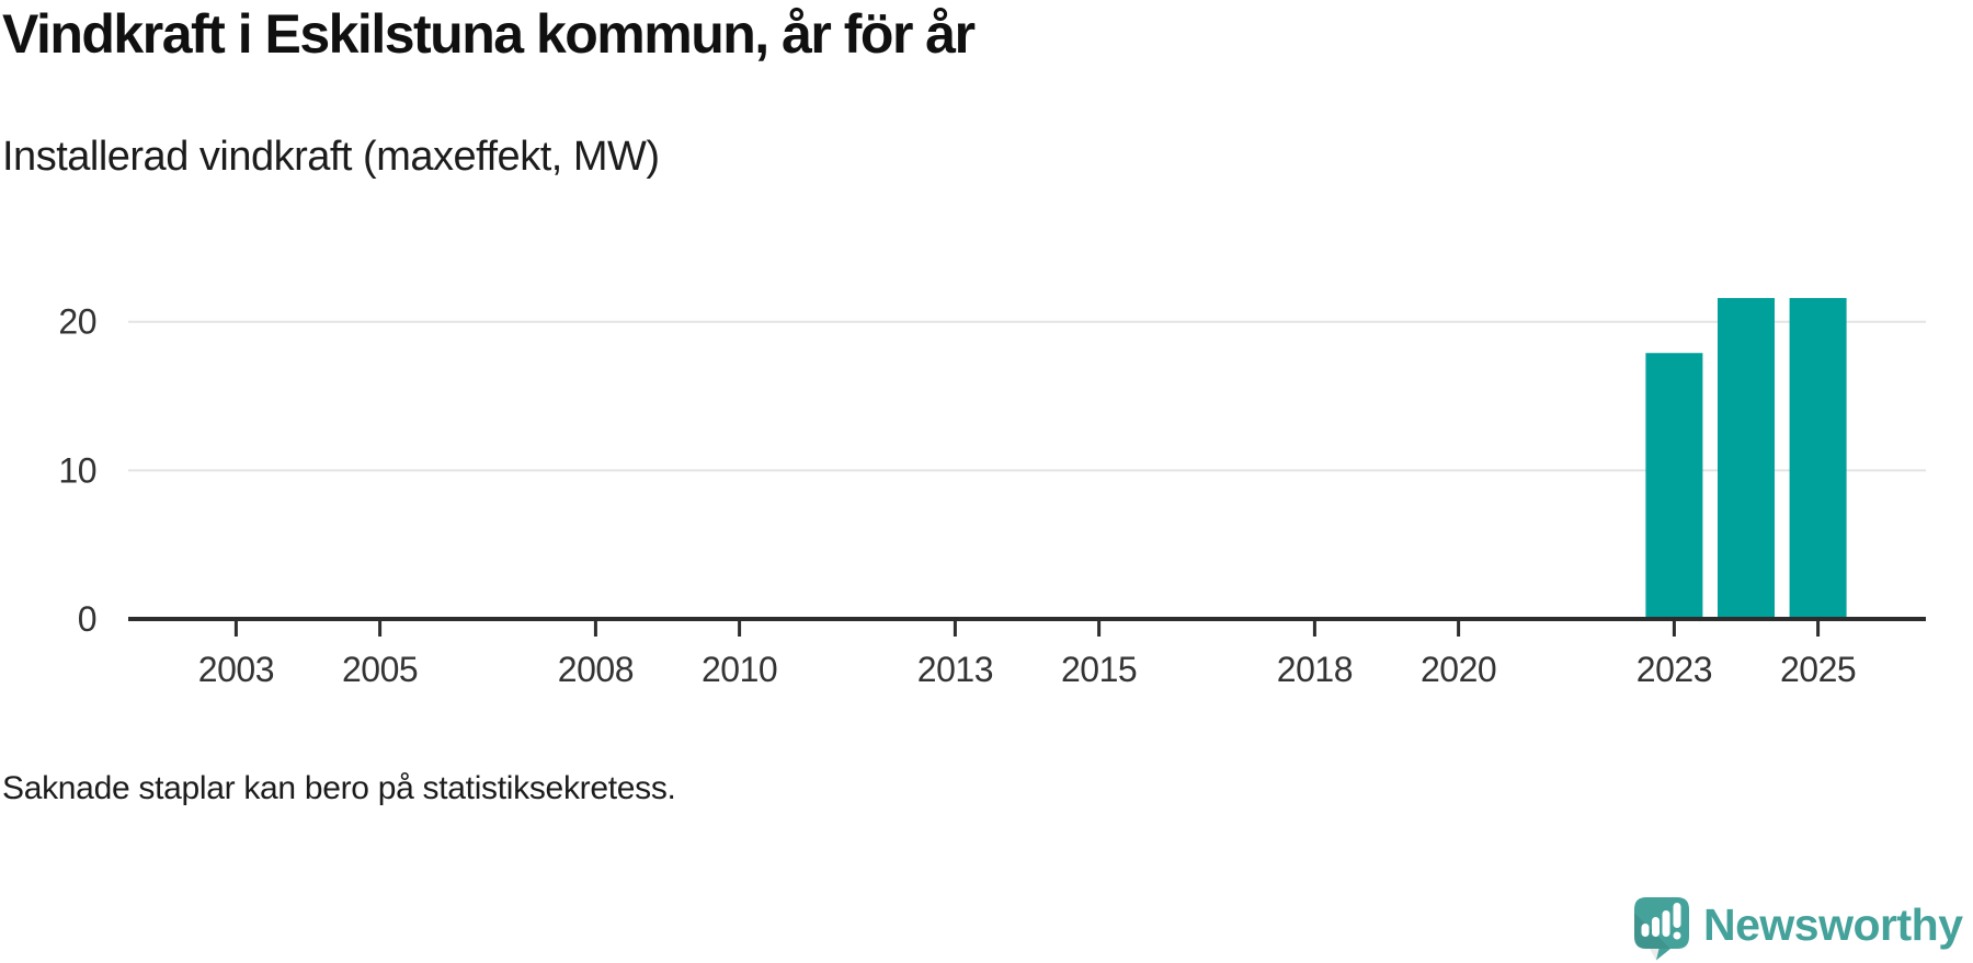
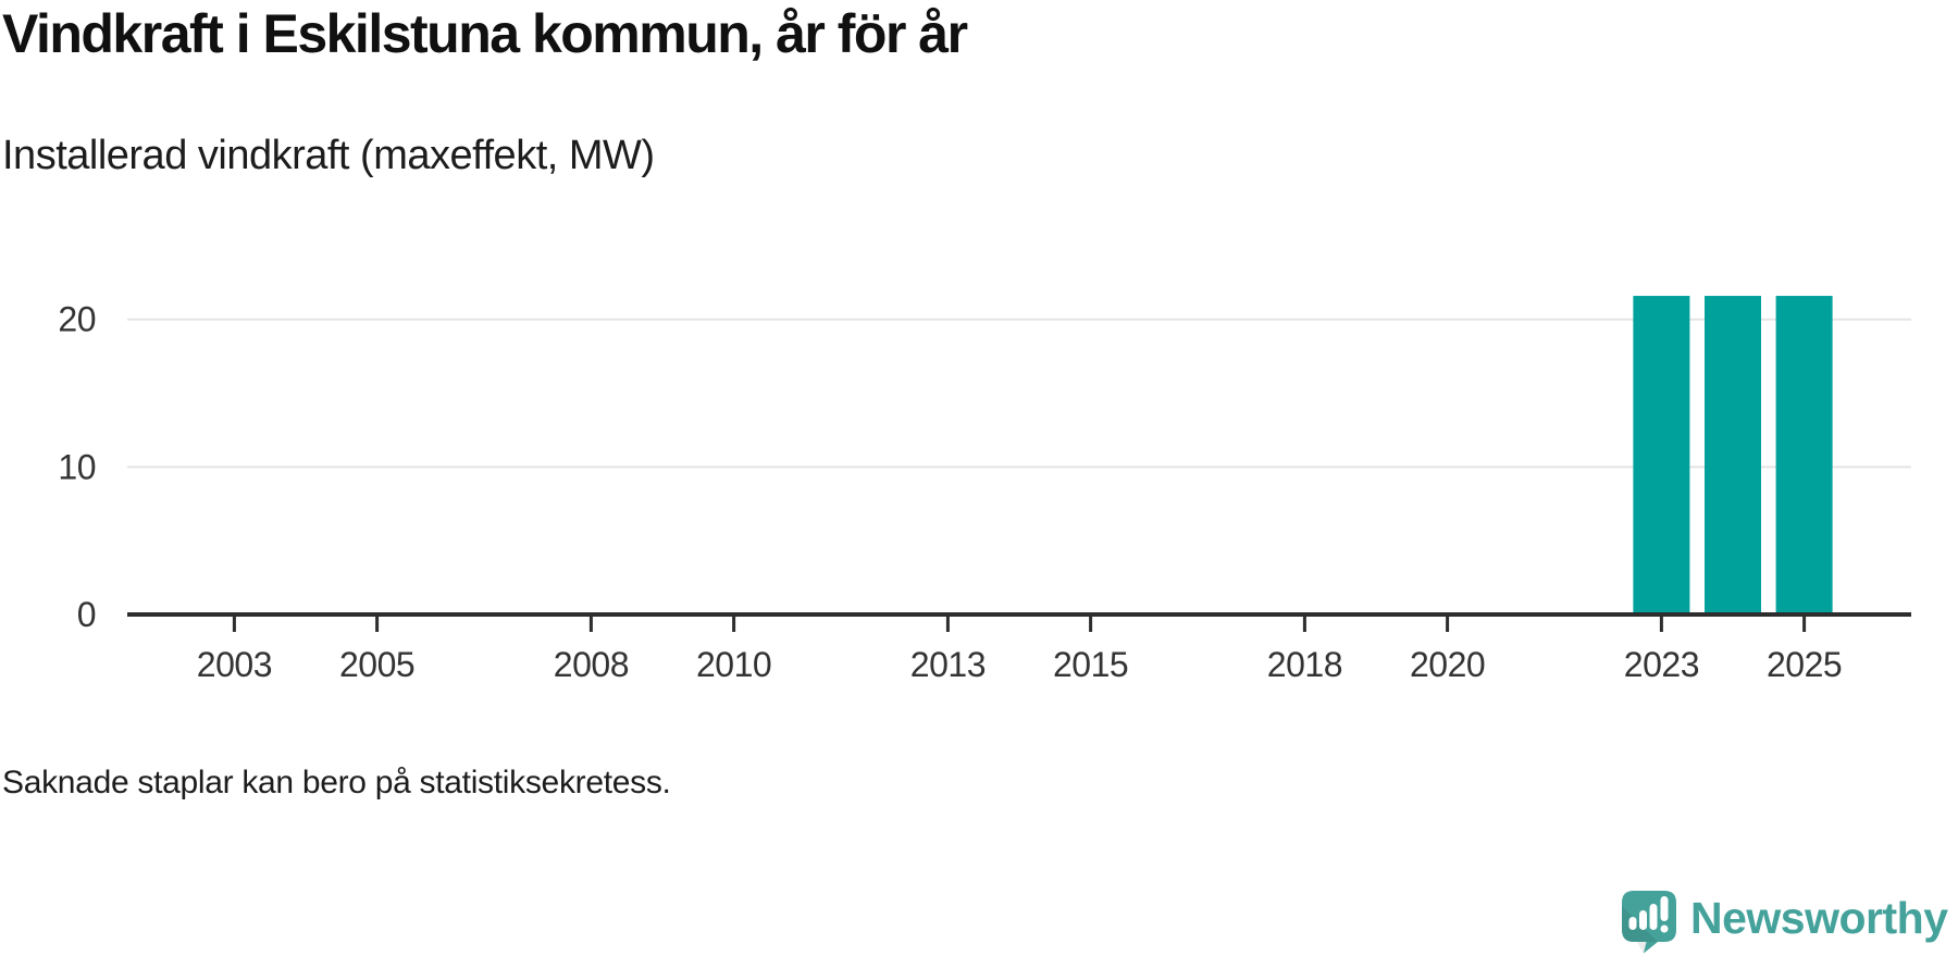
2023: 17.9 -> 21.6
